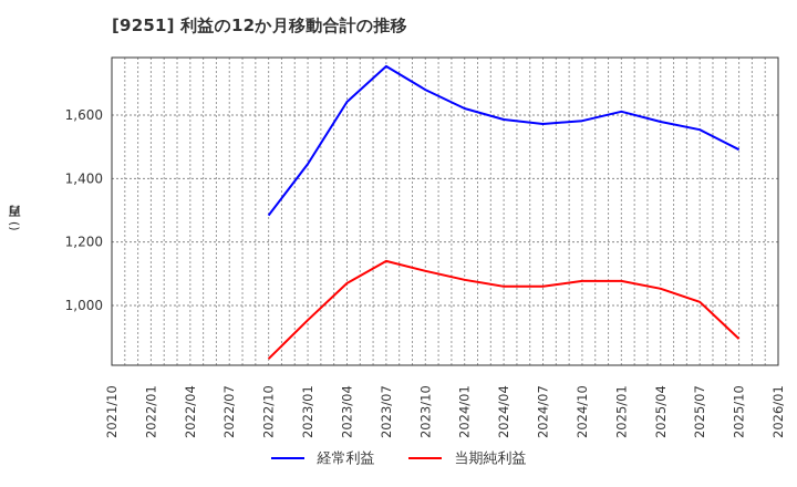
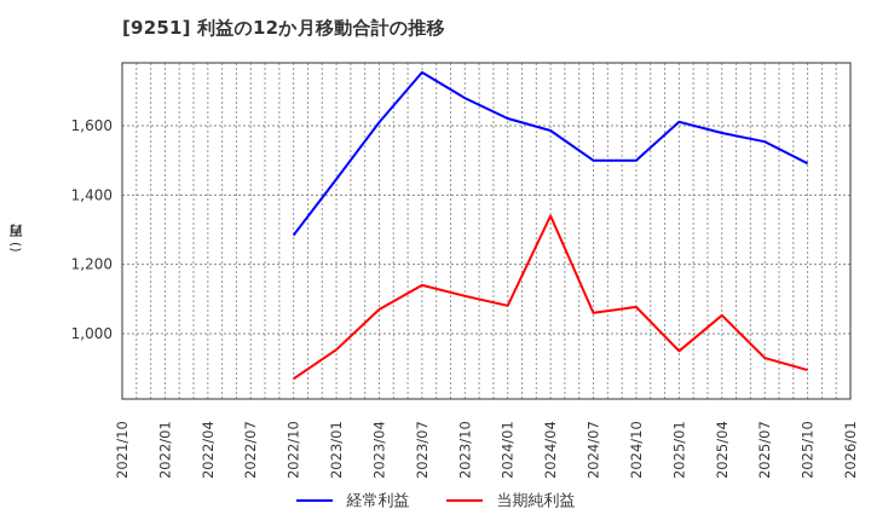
当期純利益/2022/10: 830 -> 870
経常利益/2023/04: 1640 -> 1610
当期純利益/2024/04: 1060 -> 1340
経常利益/2024/07: 1570 -> 1500
経常利益/2024/10: 1580 -> 1500
当期純利益/2025/01: 1080 -> 950
当期純利益/2025/07: 1010 -> 930
